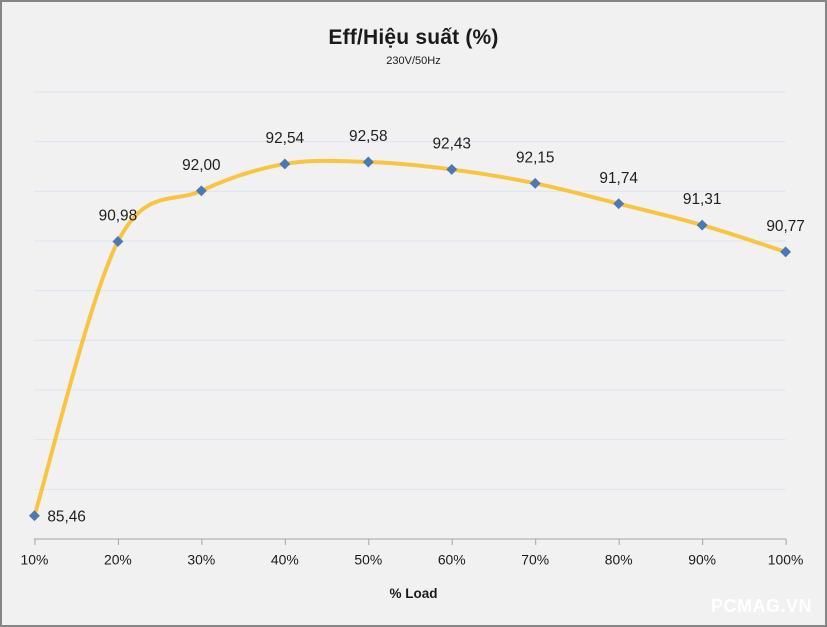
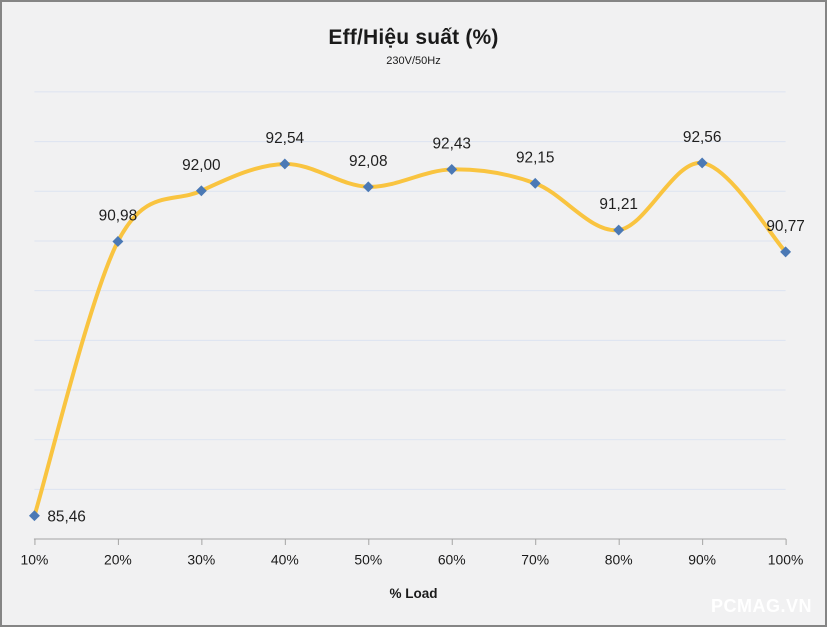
50%: 92,58 -> 92,08
80%: 91,74 -> 91,21
90%: 91,31 -> 92,56
